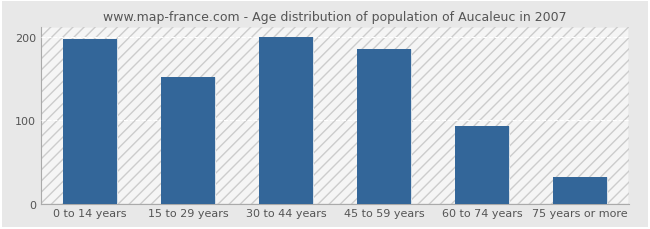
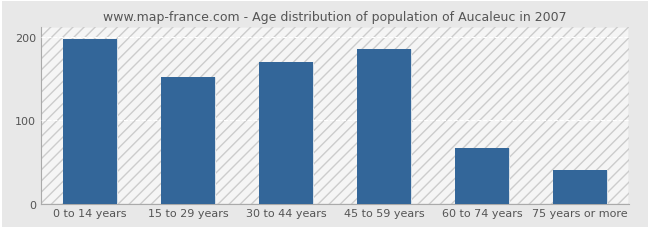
30 to 44 years: 199 -> 170
60 to 74 years: 93 -> 66
75 years or more: 32 -> 40
